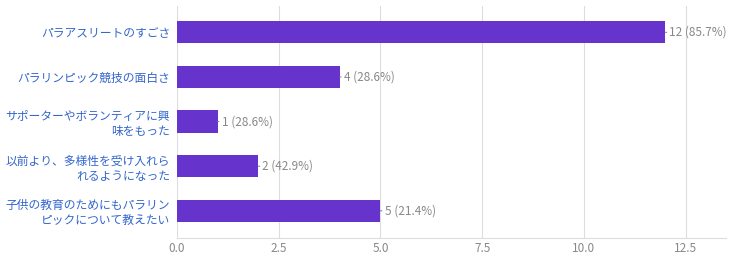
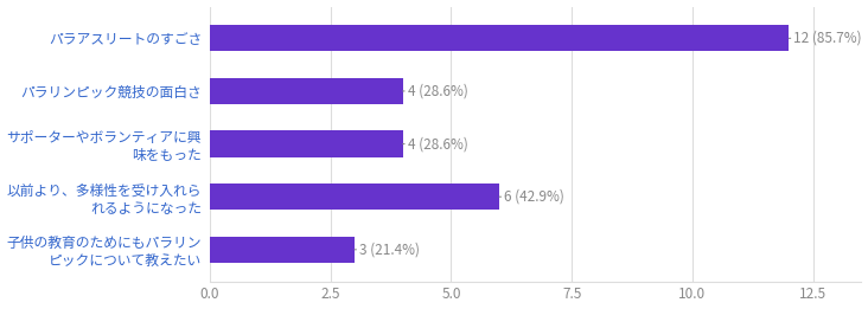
サポーターやボランティアに興 味をもった: 1 -> 4
以前より、多様性を受け入れら れるようになった: 2 -> 6
子供の教育のためにもパラリン ピックについて教えたい: 5 -> 3
